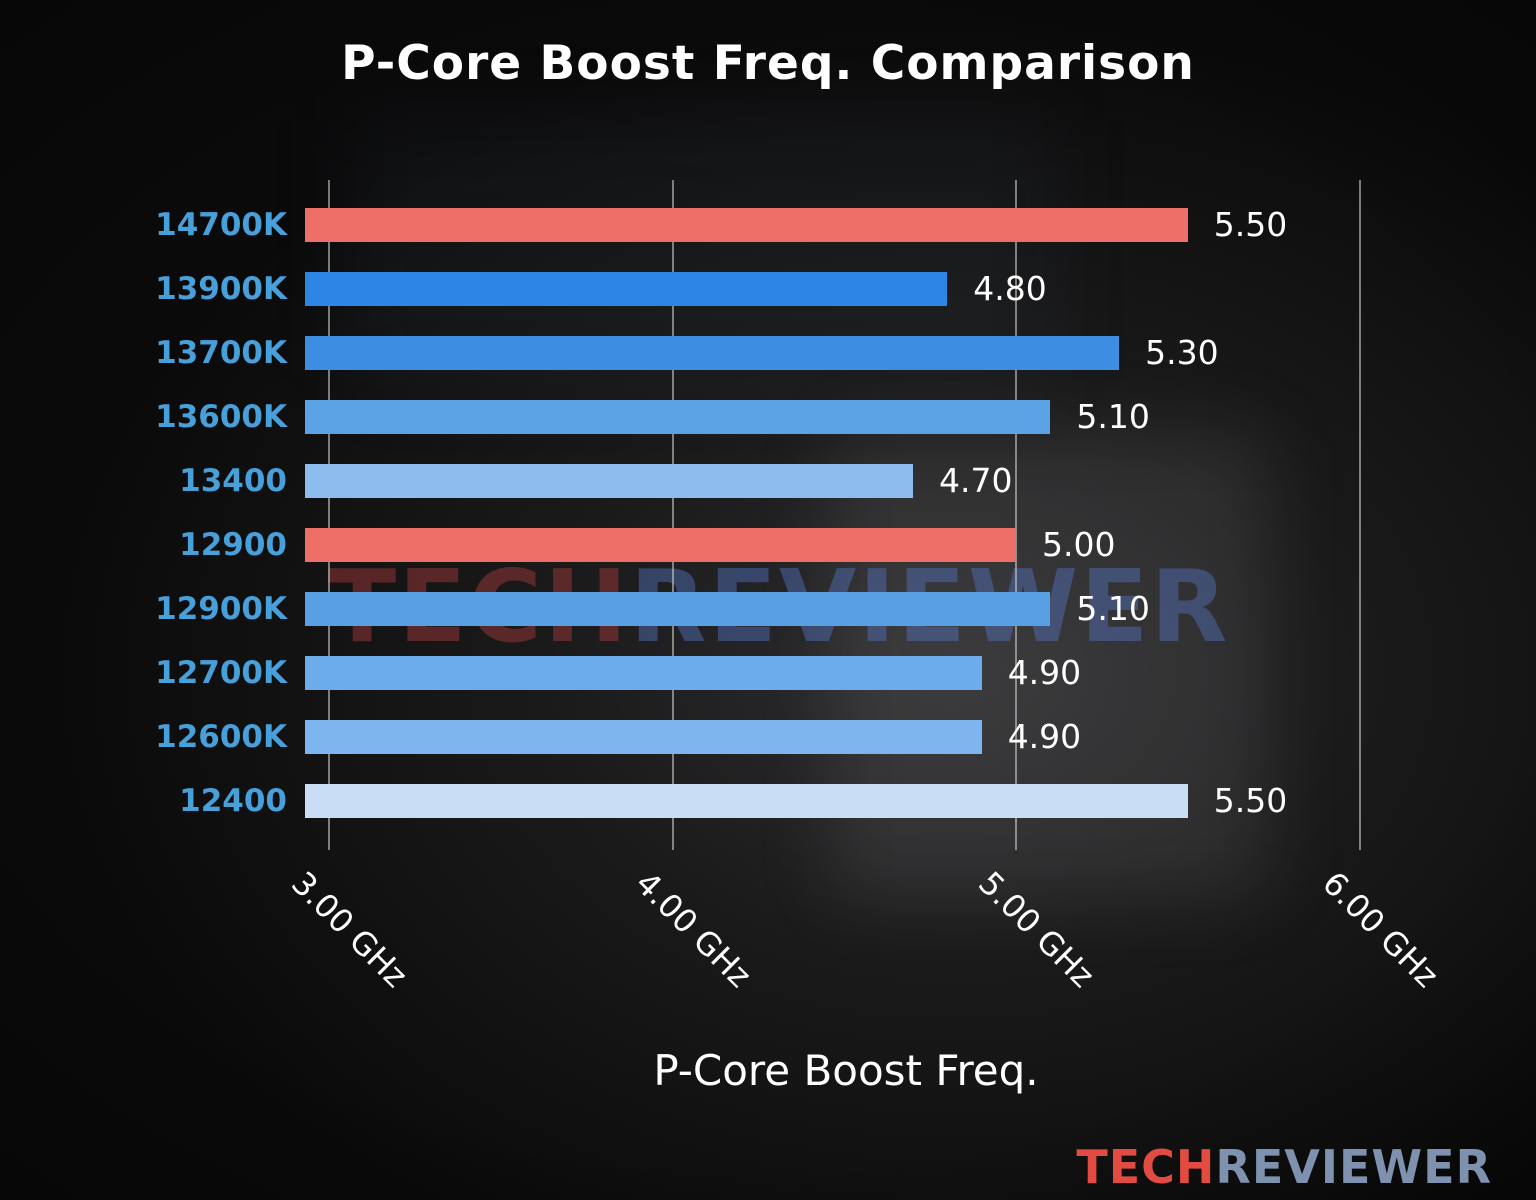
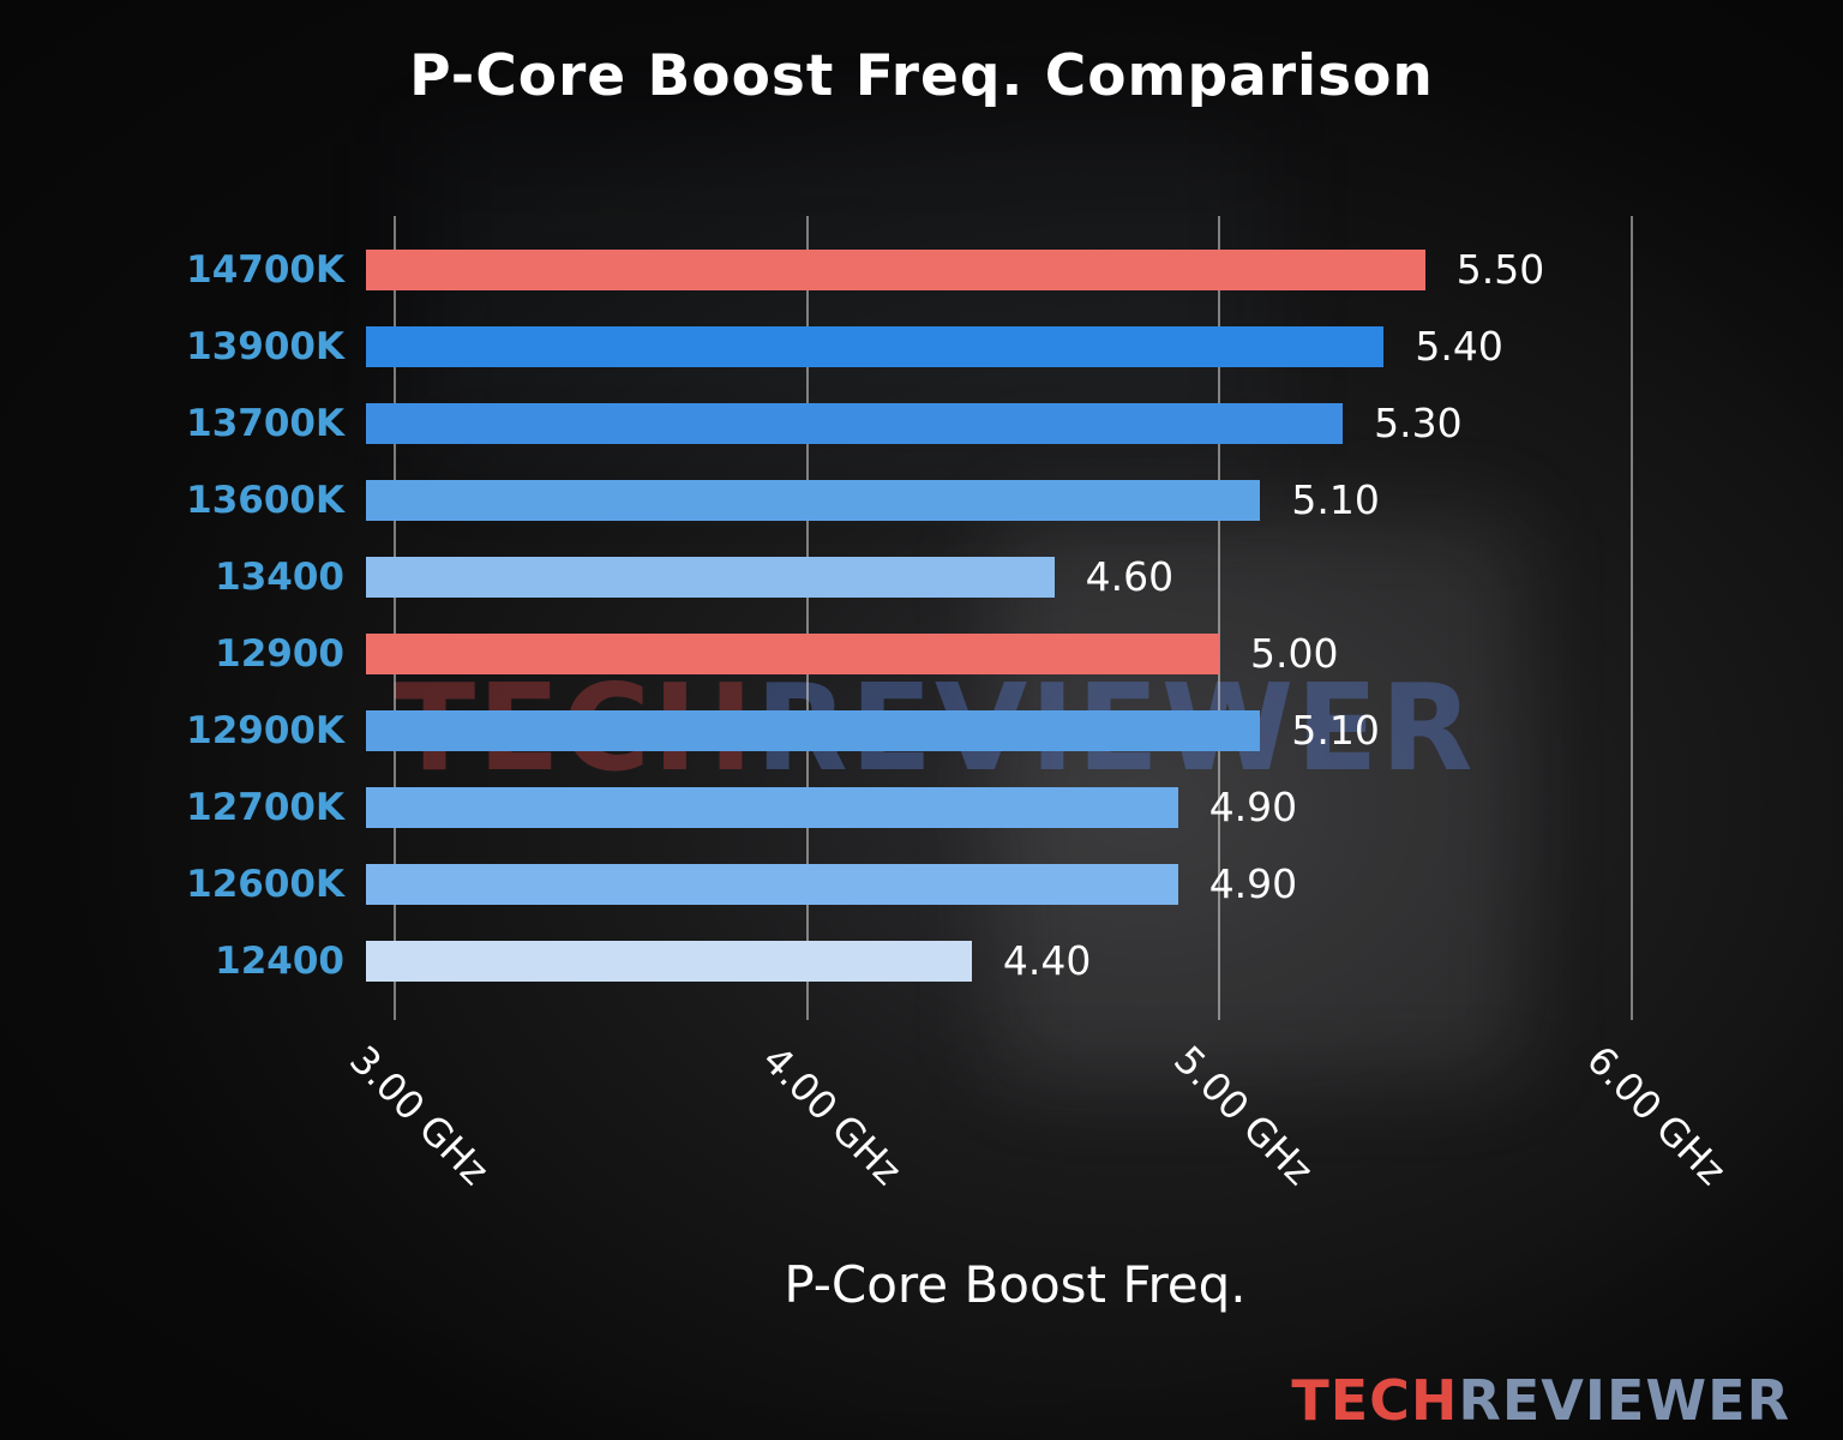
13900K: 4.80 -> 5.40
13400: 4.70 -> 4.60
12400: 5.50 -> 4.40
